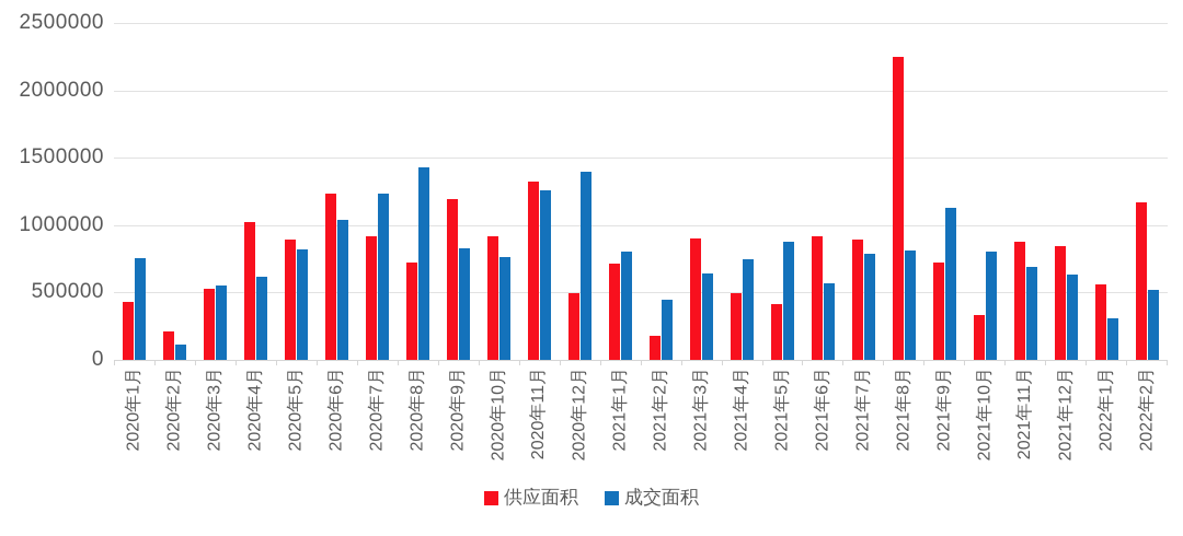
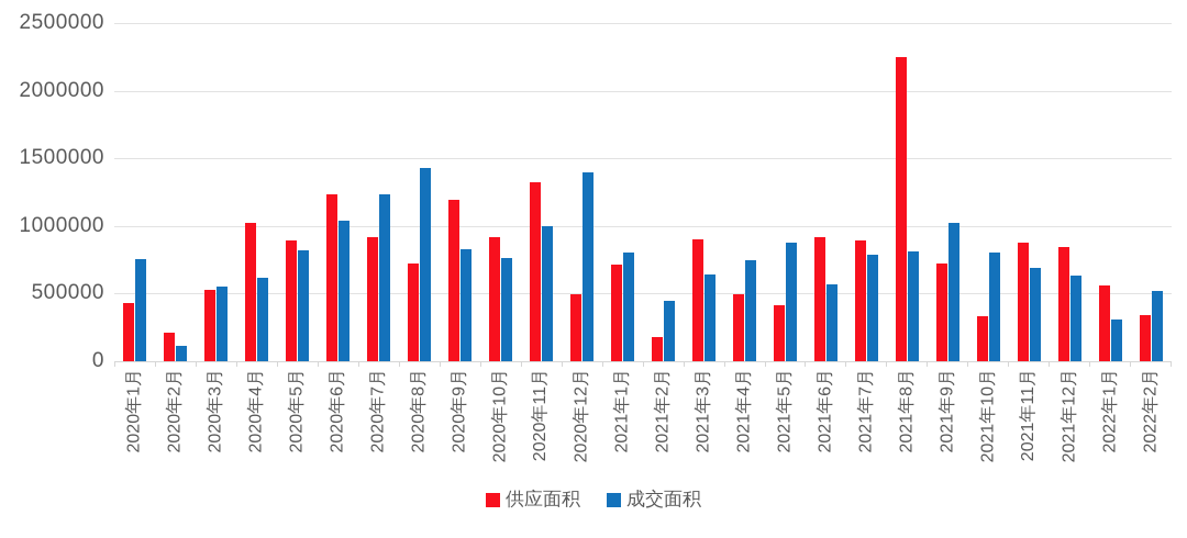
成交面积/2020年11月: 1260000 -> 1000000
成交面积/2021年9月: 1130000 -> 1020000
供应面积/2022年2月: 1170000 -> 340000
